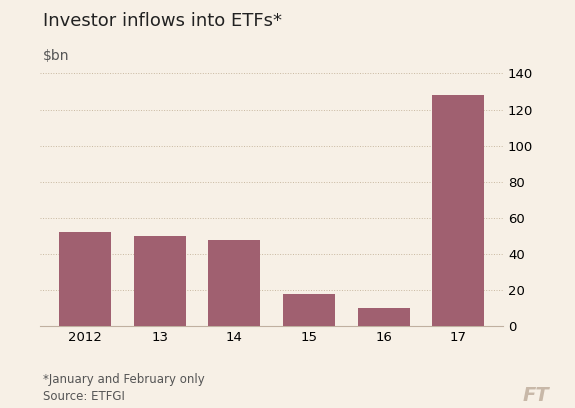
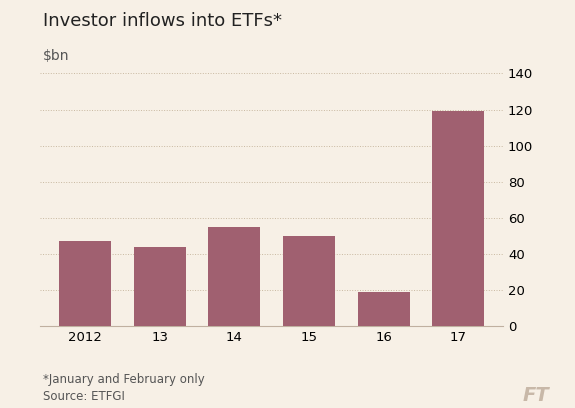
2012: 52 -> 47
13: 50 -> 44
14: 48 -> 55
15: 18 -> 50
16: 10 -> 19
17: 128 -> 119
